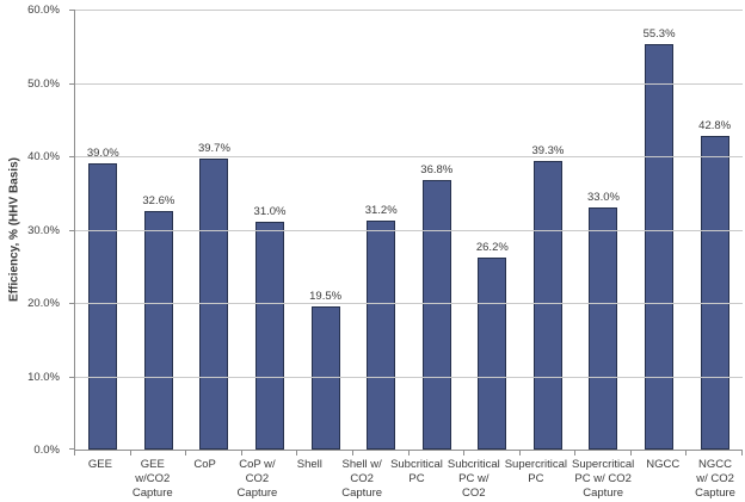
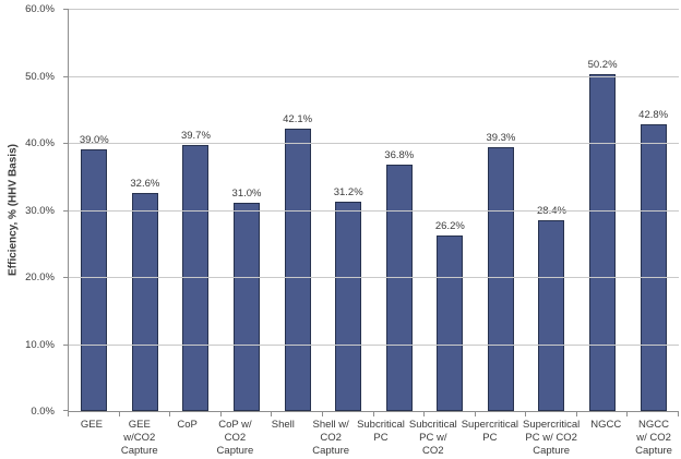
Shell: 19.5% -> 42.1%
Supercritical PC w/ CO2 Capture: 33.0% -> 28.4%
NGCC: 55.3% -> 50.2%
